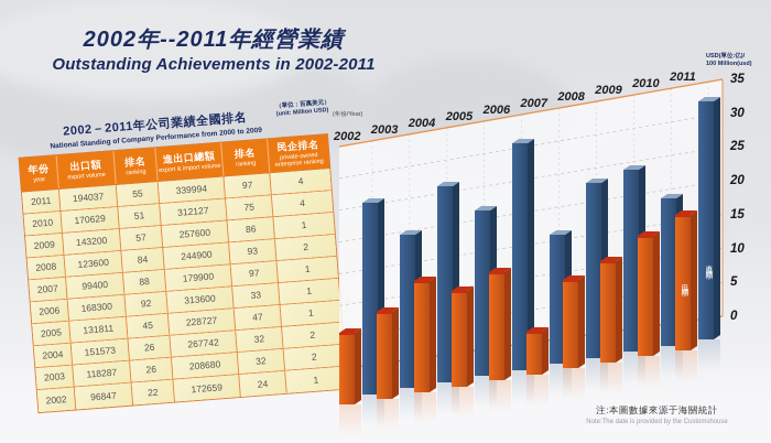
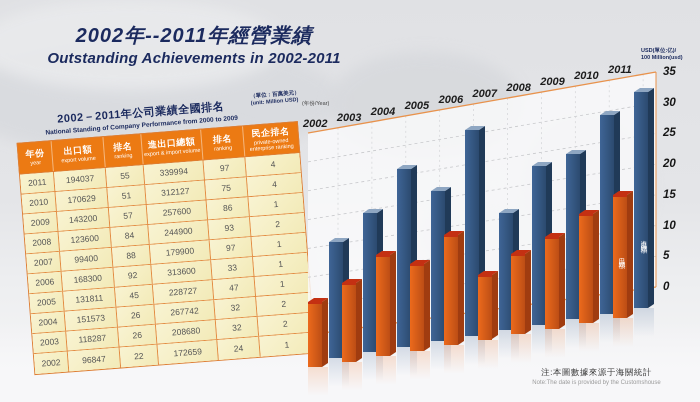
進出口總額/2002: 26 -> 17
出口總額/2006: 15 -> 17
出口總額/2007: 6 -> 10
進出口總額/2010: 21 -> 31
